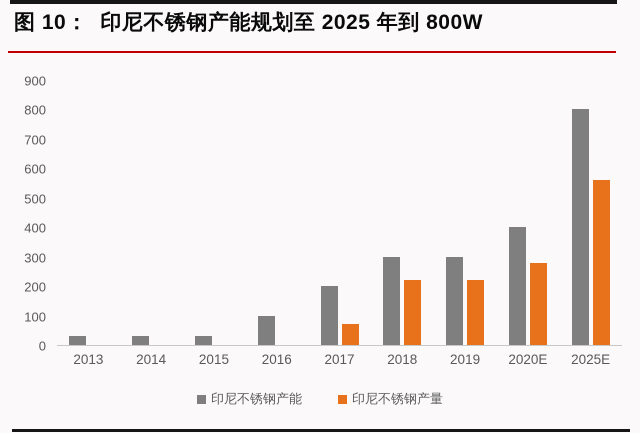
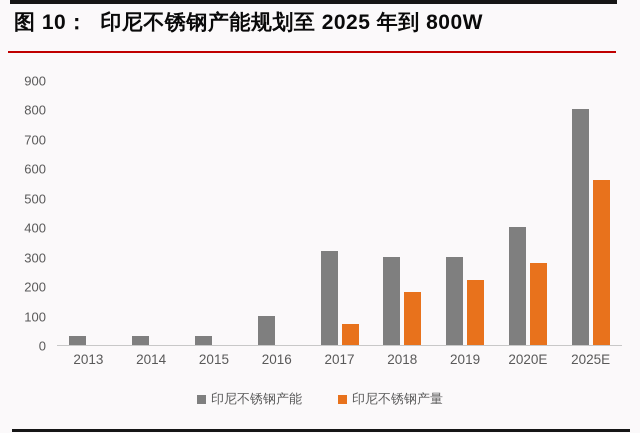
印尼不锈钢产能/2017: 200 -> 320
印尼不锈钢产量/2018: 220 -> 180
